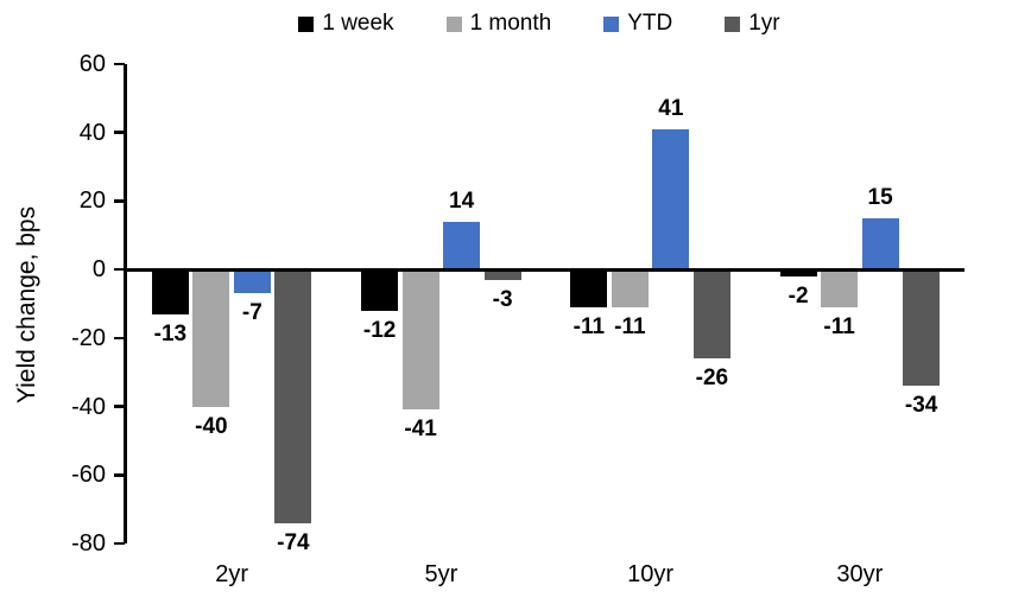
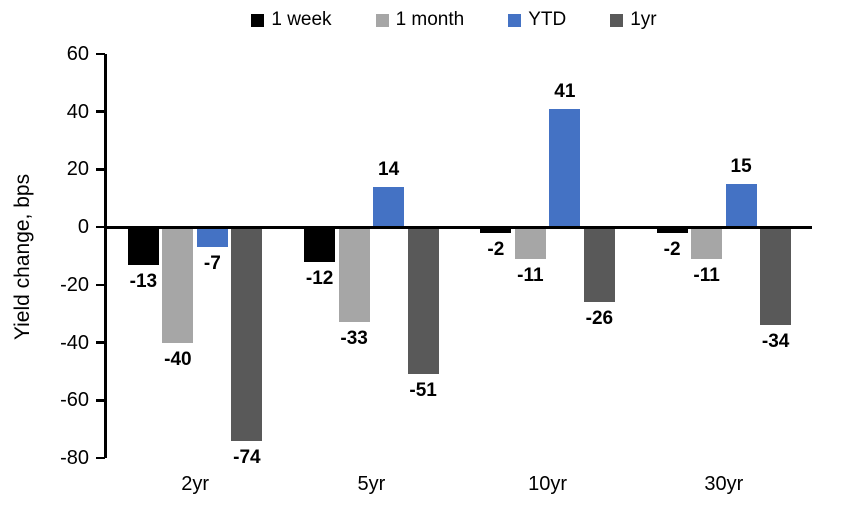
1 month/5yr: -41 -> -33
1yr/5yr: -3 -> -51
1 week/10yr: -11 -> -2
